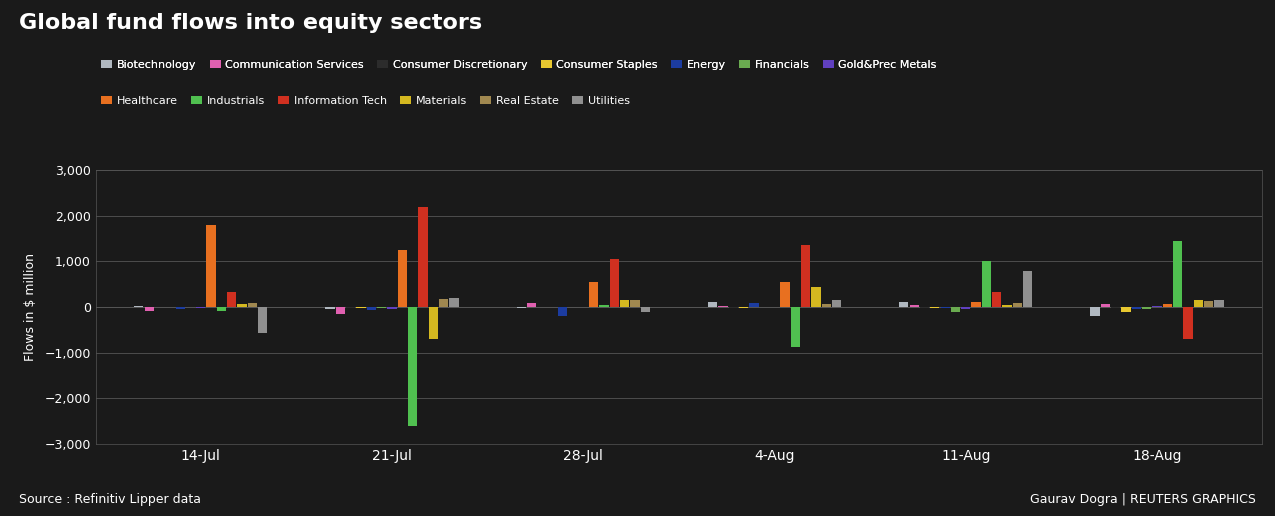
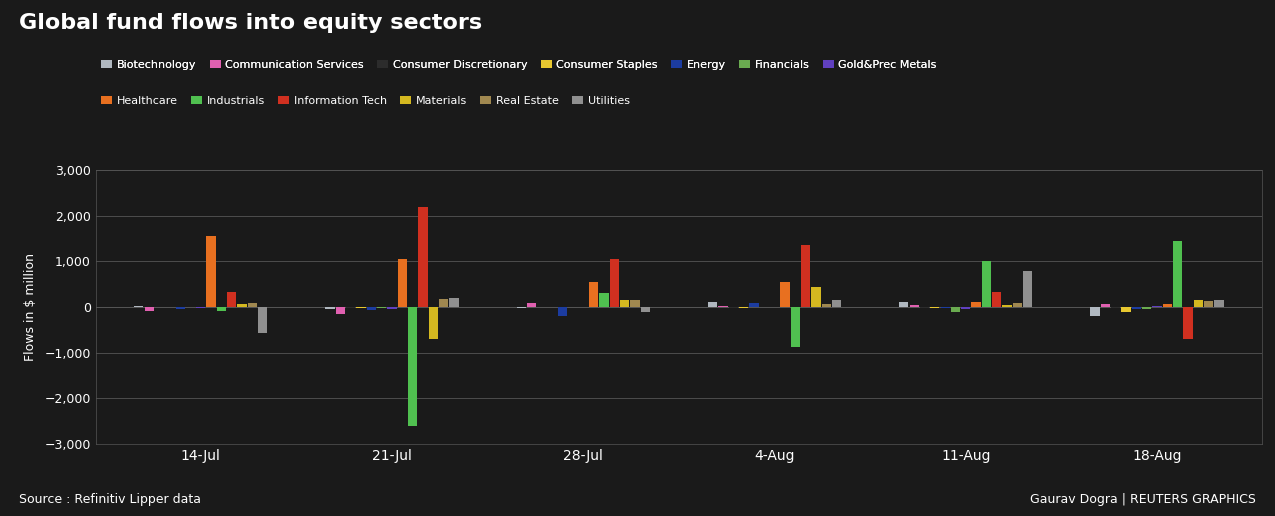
Healthcare/14-Jul: 1,800 -> 1,550
Healthcare/21-Jul: 1,250 -> 1,050
Industrials/28-Jul: 50 -> 300
